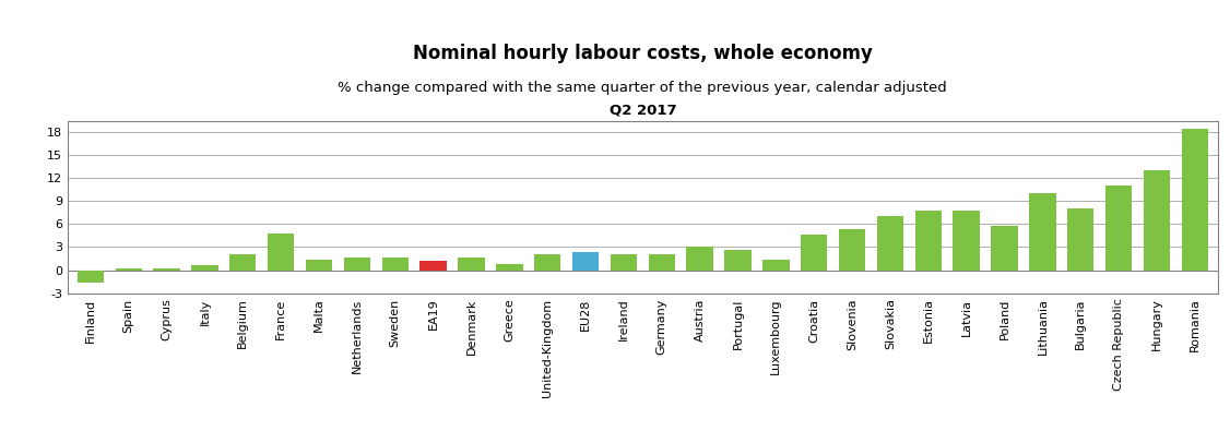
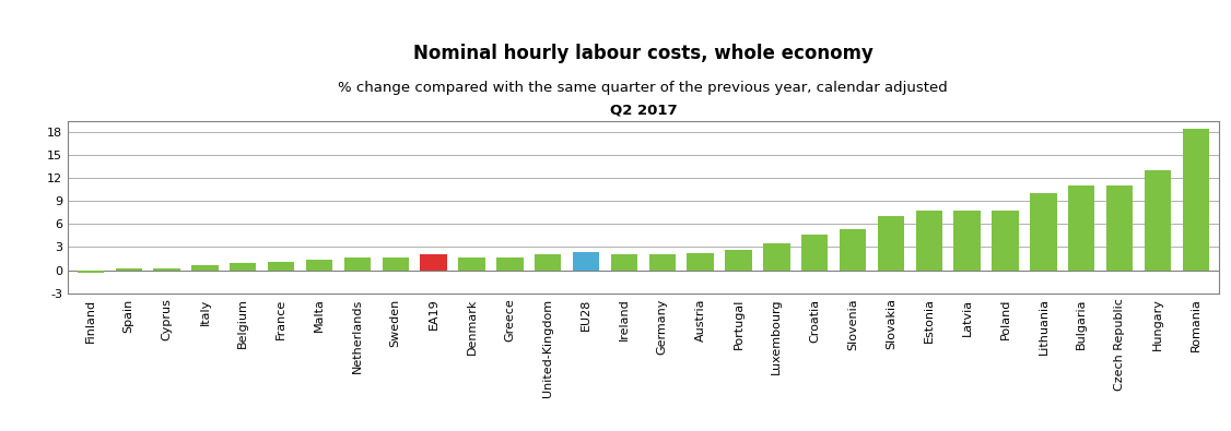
Finland: -1.6 -> -0.3
Belgium: 2.0 -> 0.9
France: 4.8 -> 1.1
EA19: 1.2 -> 2.0
Greece: 0.8 -> 1.7
Austria: 3.0 -> 2.2
Luxembourg: 1.4 -> 3.5
Poland: 5.8 -> 7.8
Bulgaria: 8.0 -> 11.0
